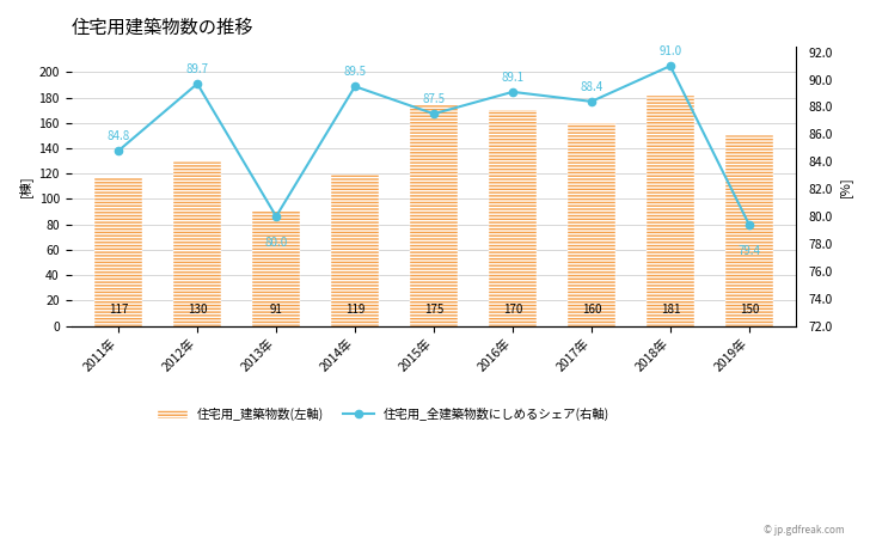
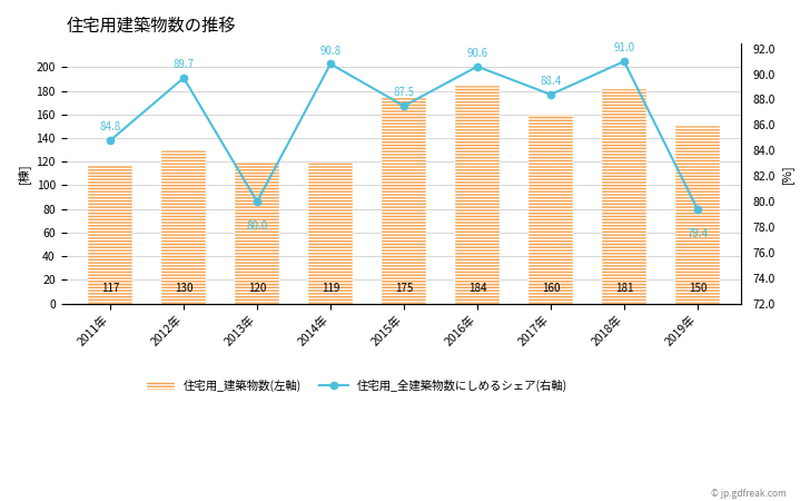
住宅用_建築物数(左軸)/2013年: 91 -> 120
住宅用_全建築物数にしめるシェア(右軸)/2014年: 89.5 -> 90.8
住宅用_建築物数(左軸)/2016年: 170 -> 184
住宅用_全建築物数にしめるシェア(右軸)/2016年: 89.1 -> 90.6
